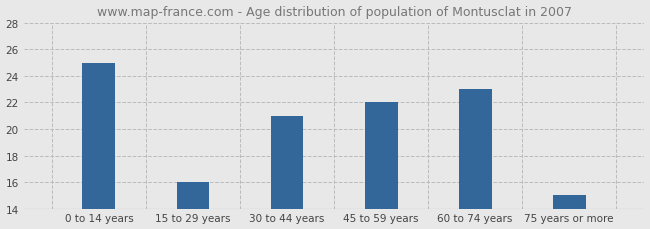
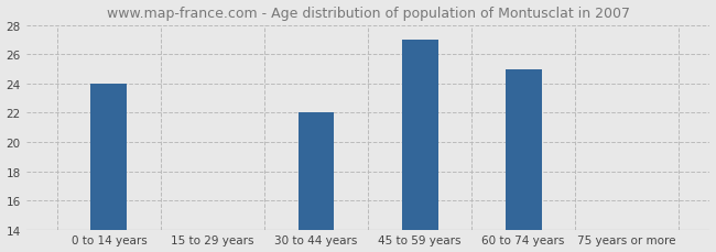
0 to 14 years: 25 -> 24
15 to 29 years: 16 -> 14
30 to 44 years: 21 -> 22
45 to 59 years: 22 -> 27
60 to 74 years: 23 -> 25
75 years or more: 15 -> 14
